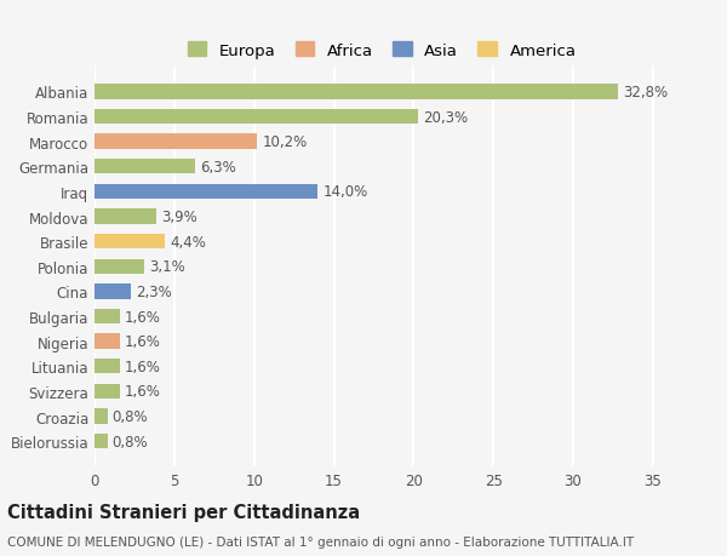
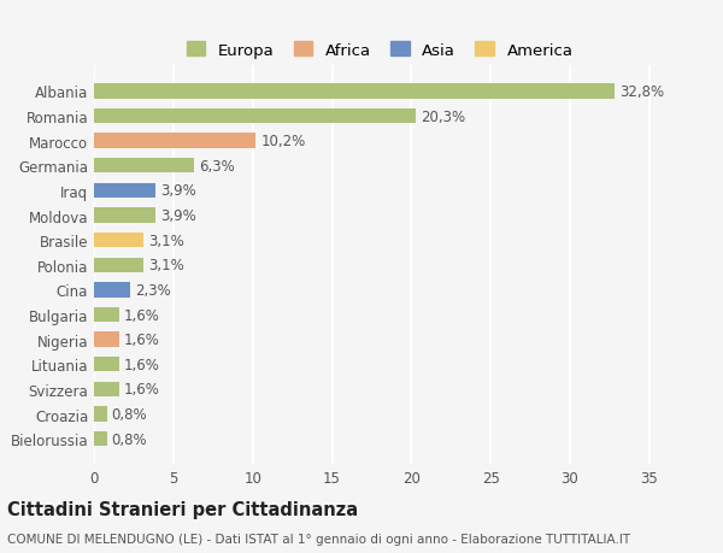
Iraq: 14,0% -> 3,9%
Brasile: 4,4% -> 3,1%
